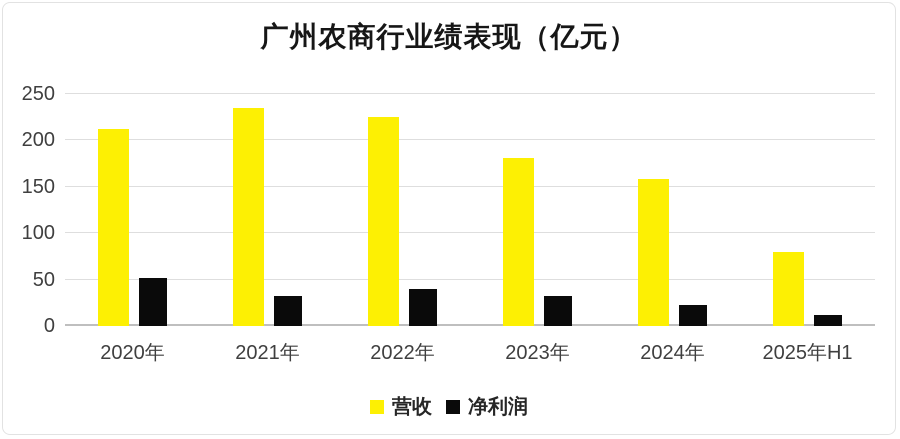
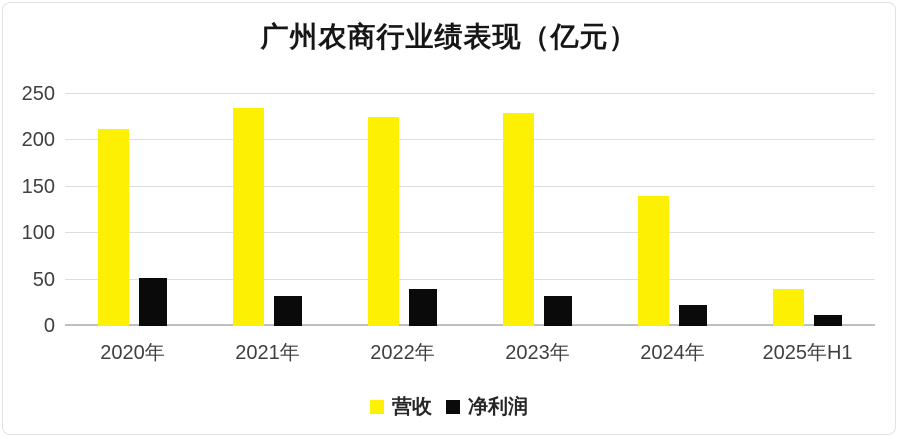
营收/2023年: 180 -> 230
营收/2024年: 160 -> 140
营收/2025年H1: 80 -> 40
